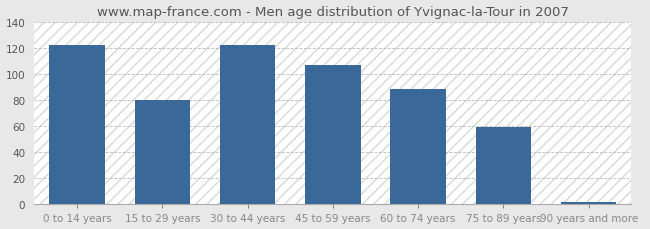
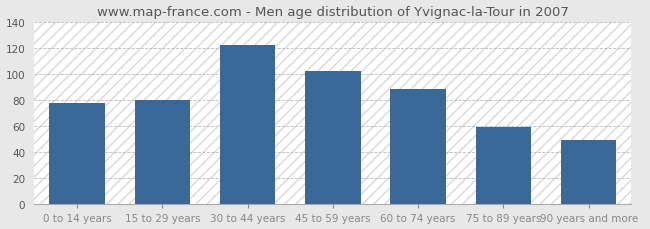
0 to 14 years: 122 -> 78
45 to 59 years: 107 -> 102
90 years and more: 2 -> 49
